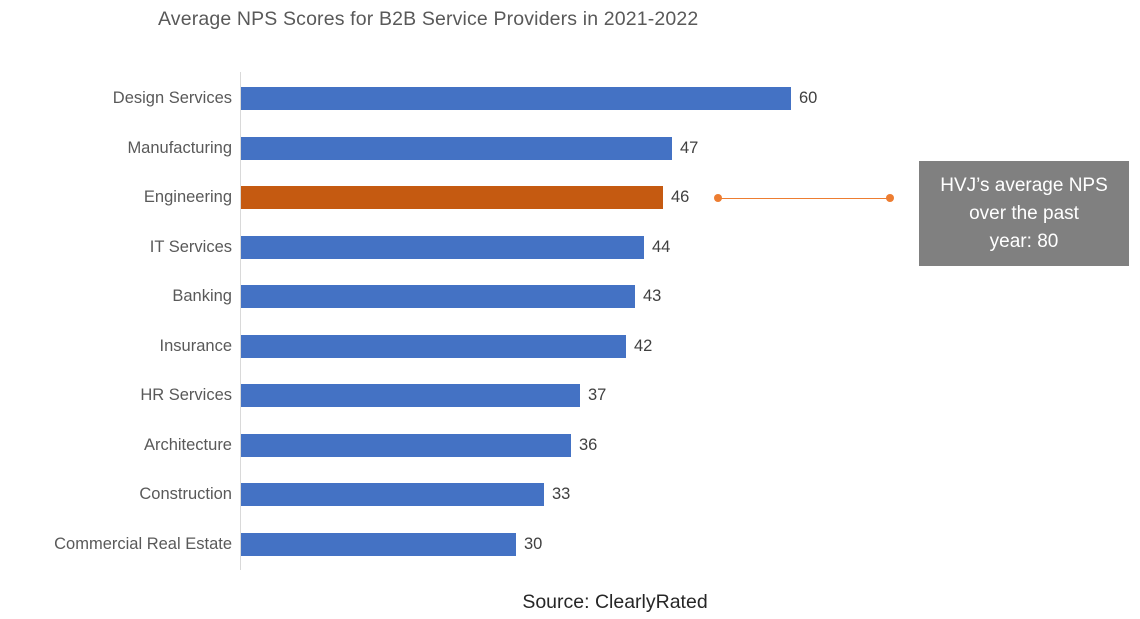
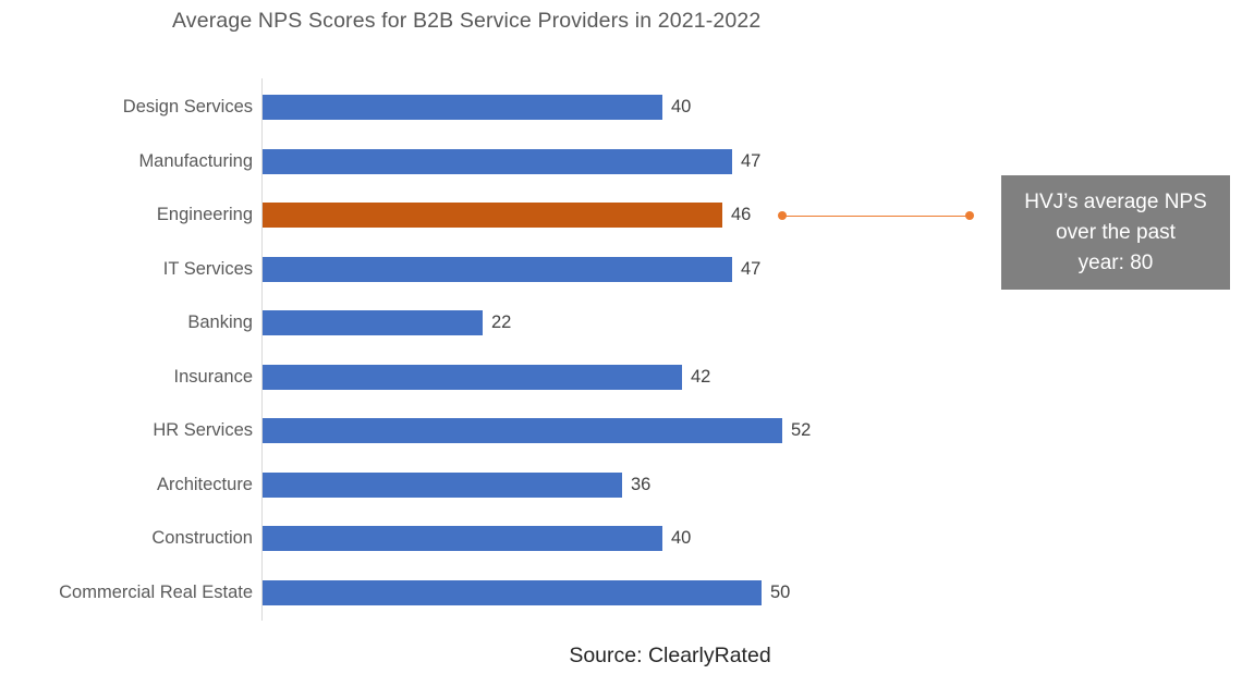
Design Services: 60 -> 40
IT Services: 44 -> 47
Banking: 43 -> 22
HR Services: 37 -> 52
Construction: 33 -> 40
Commercial Real Estate: 30 -> 50
